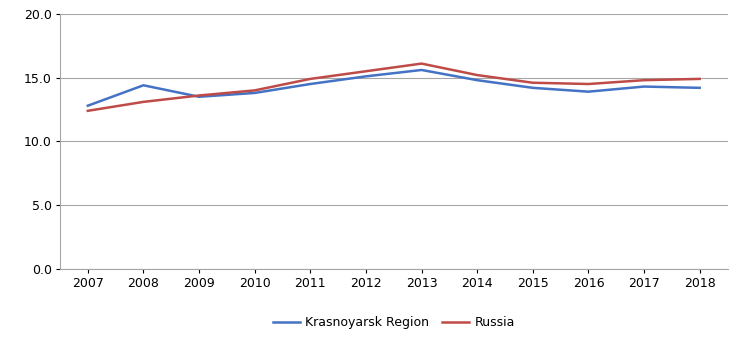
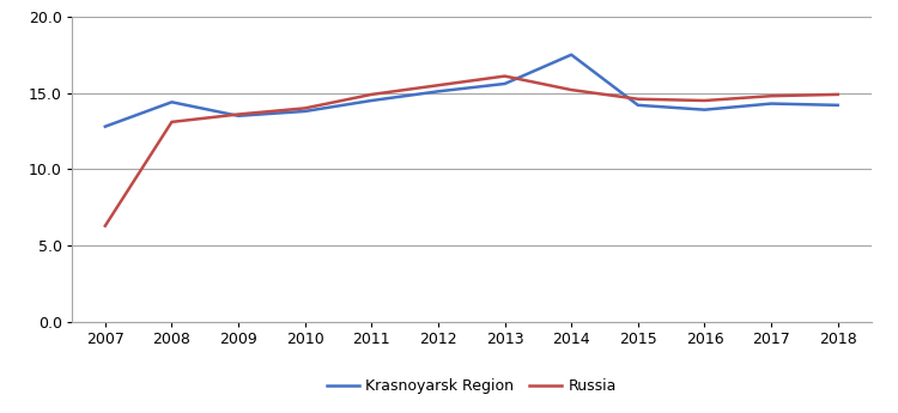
Russia/2007: 12.4 -> 6.3
Krasnoyarsk Region/2014: 14.8 -> 17.5
